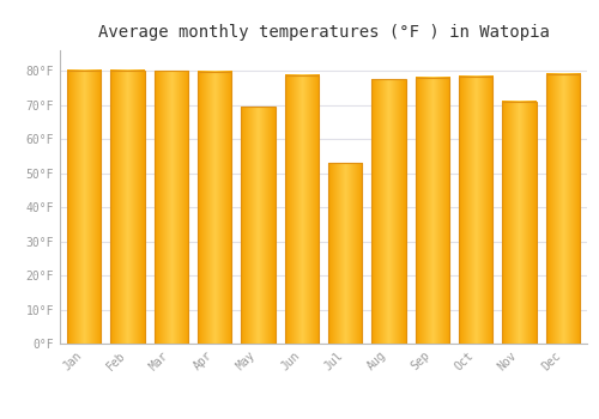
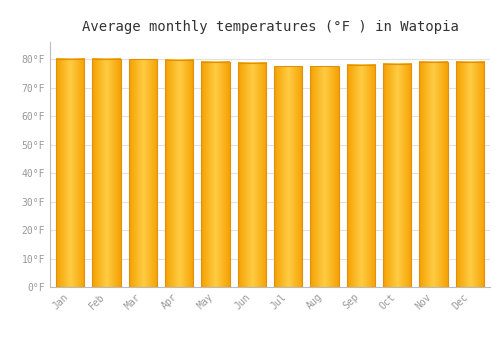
May: 69.5°F -> 79.0°F
Jul: 53.0°F -> 77.5°F
Nov: 71.0°F -> 79.1°F
